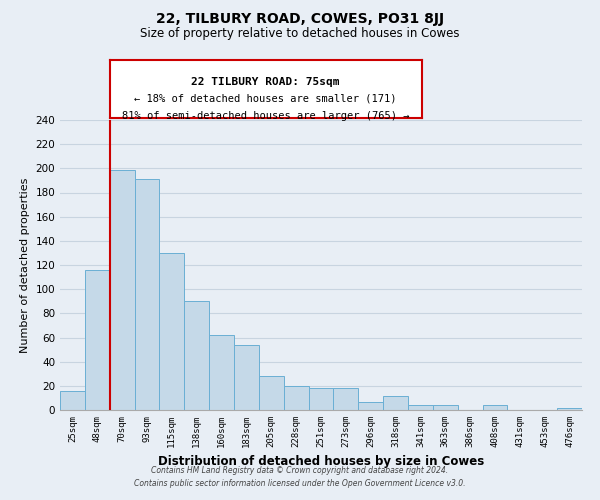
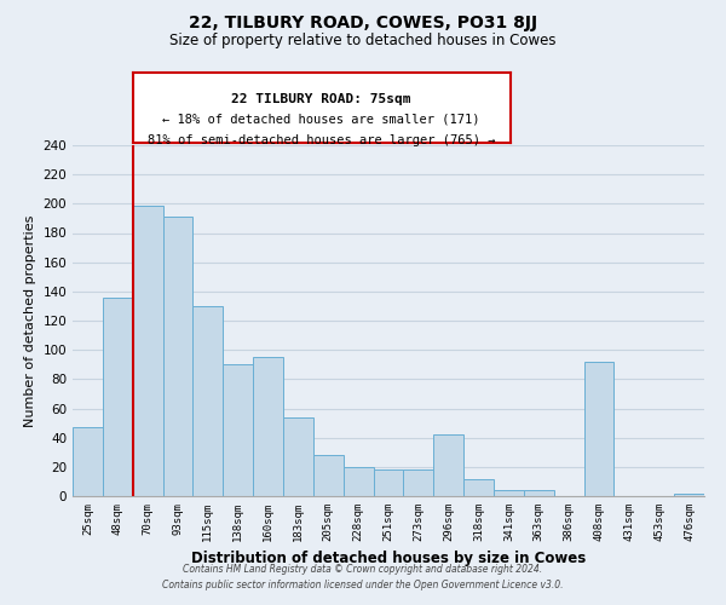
25sqm: 16 -> 47
48sqm: 116 -> 136
160sqm: 62 -> 95
296sqm: 7 -> 42
408sqm: 4 -> 92
